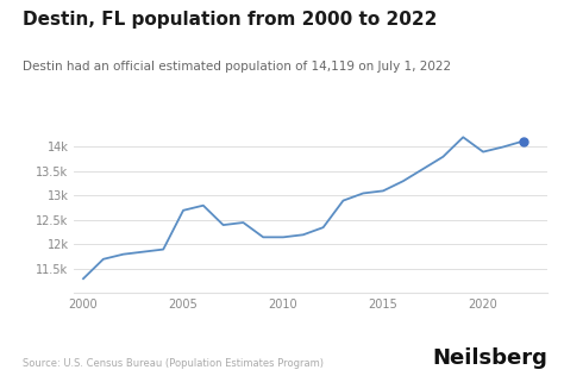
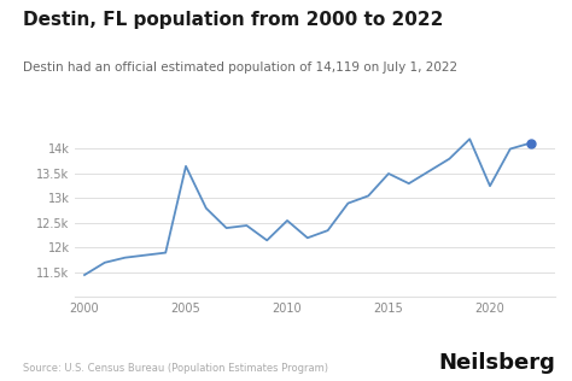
2000: 11.30k -> 11.45k
2005: 12.70k -> 13.65k
2010: 12.15k -> 12.55k
2015: 13.10k -> 13.50k
2020: 13.90k -> 13.25k
